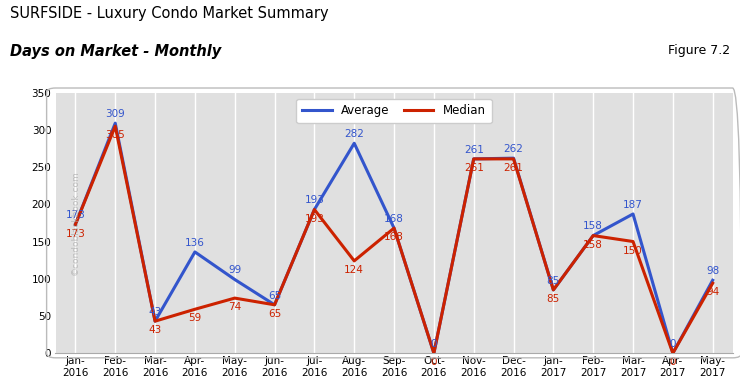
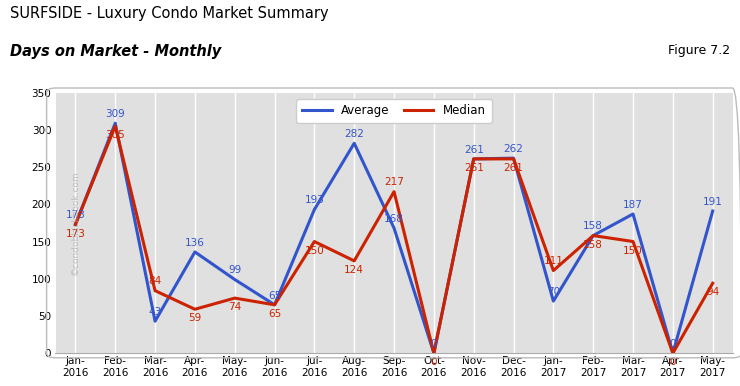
Median/Mar- 2016: 43 -> 84
Median/Jul- 2016: 193 -> 150
Median/Sep- 2016: 168 -> 217
Average/Jan- 2017: 85 -> 70
Median/Jan- 2017: 85 -> 111
Average/May- 2017: 98 -> 191
